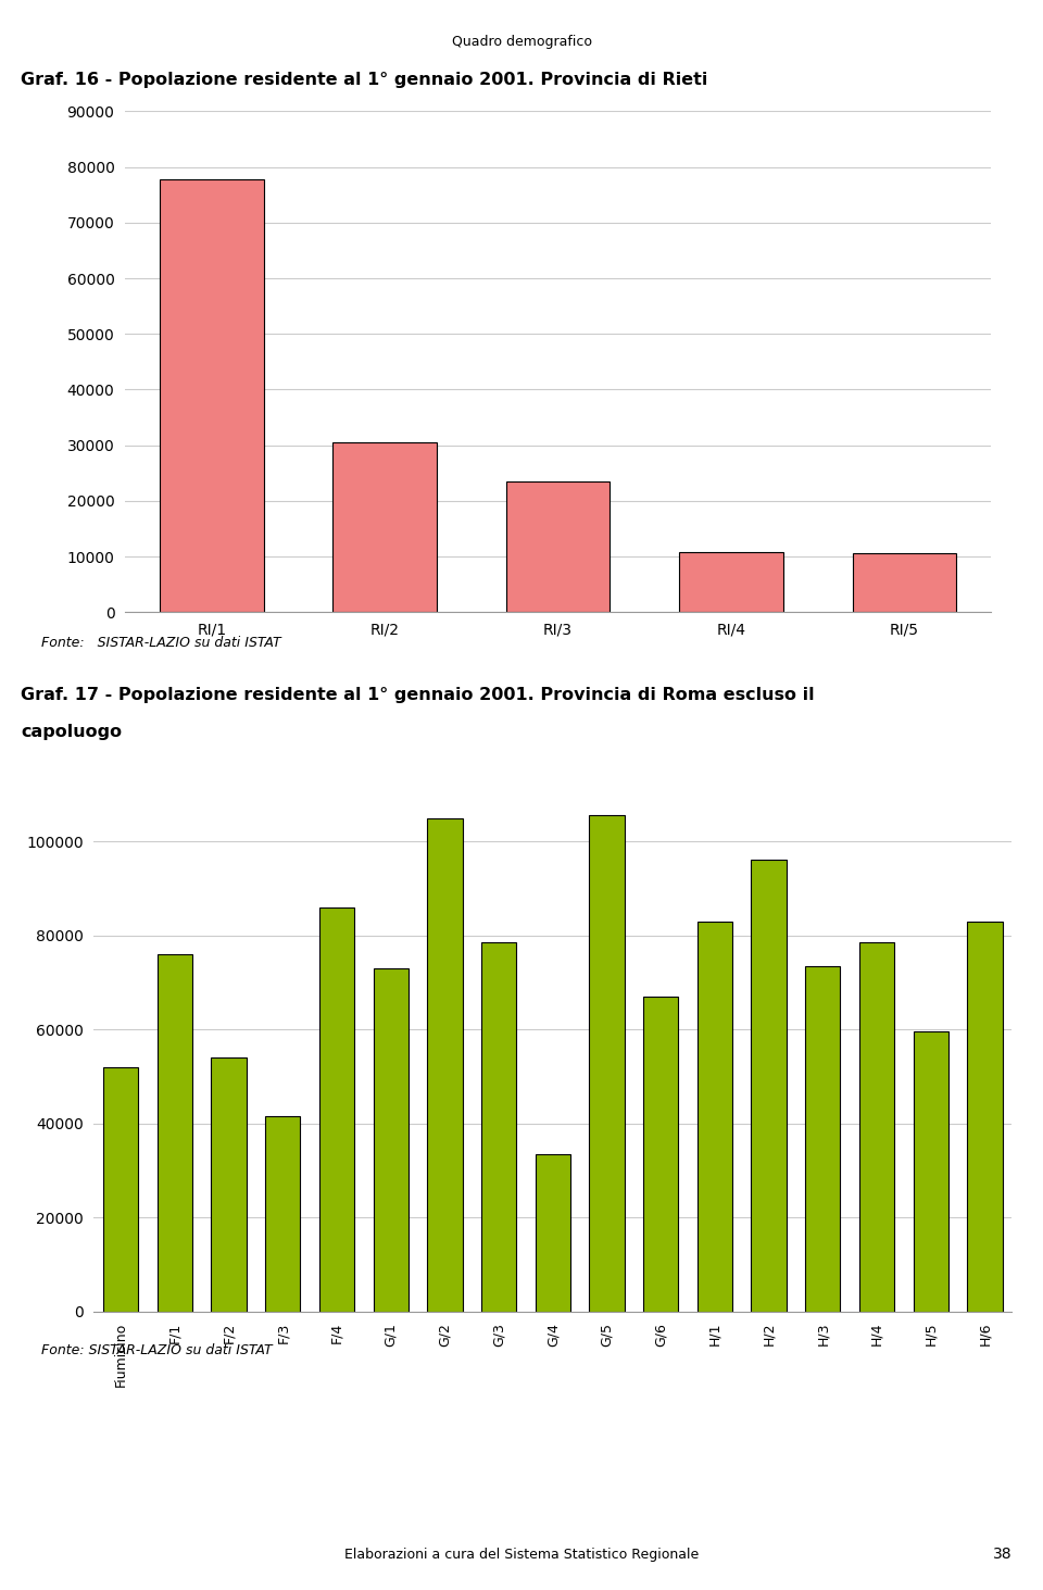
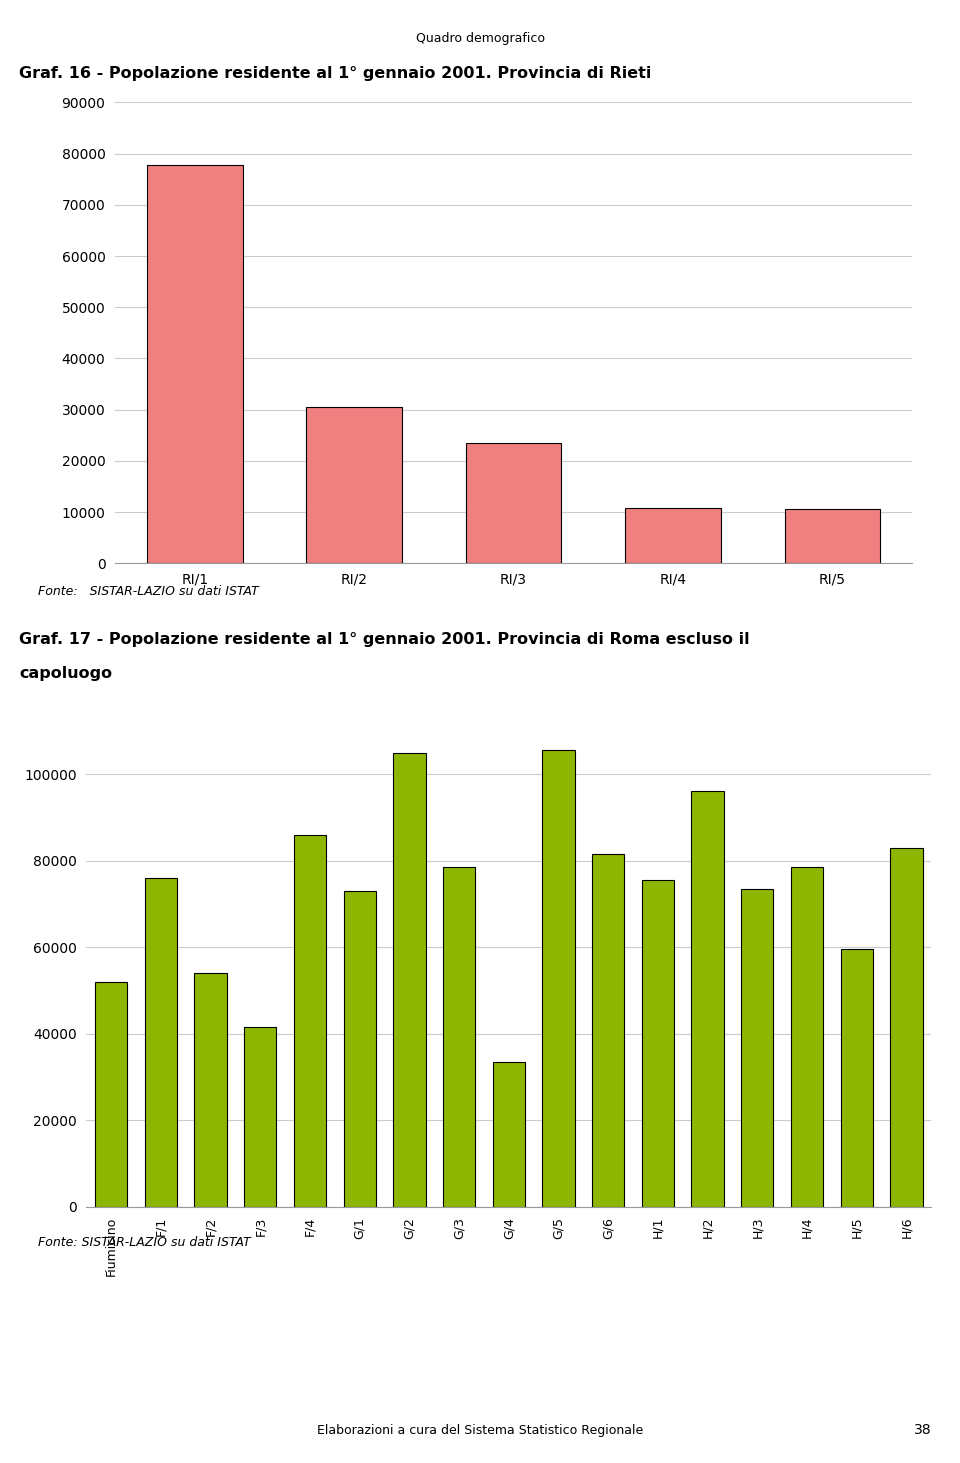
G/6: 67000 -> 81500
H/1: 83000 -> 75500
